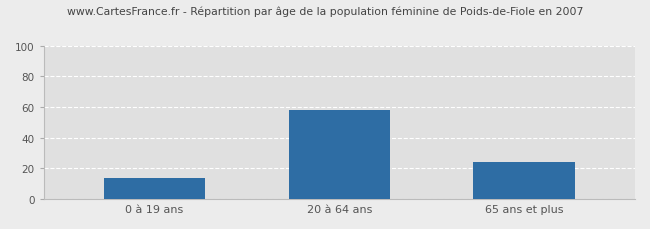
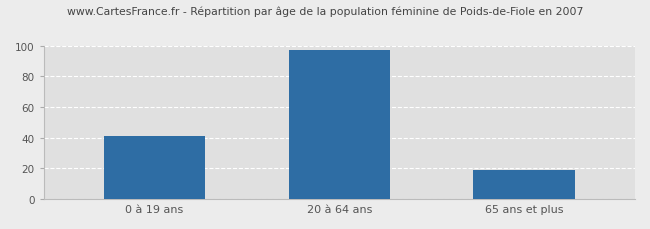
0 à 19 ans: 14 -> 41
20 à 64 ans: 58 -> 97
65 ans et plus: 24 -> 19
